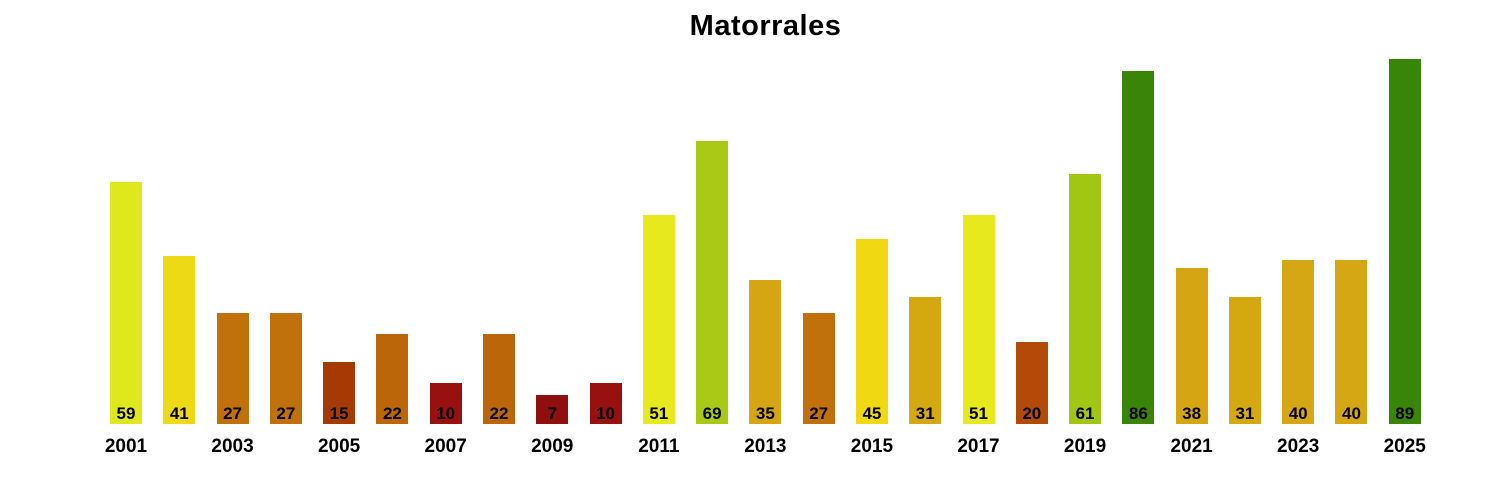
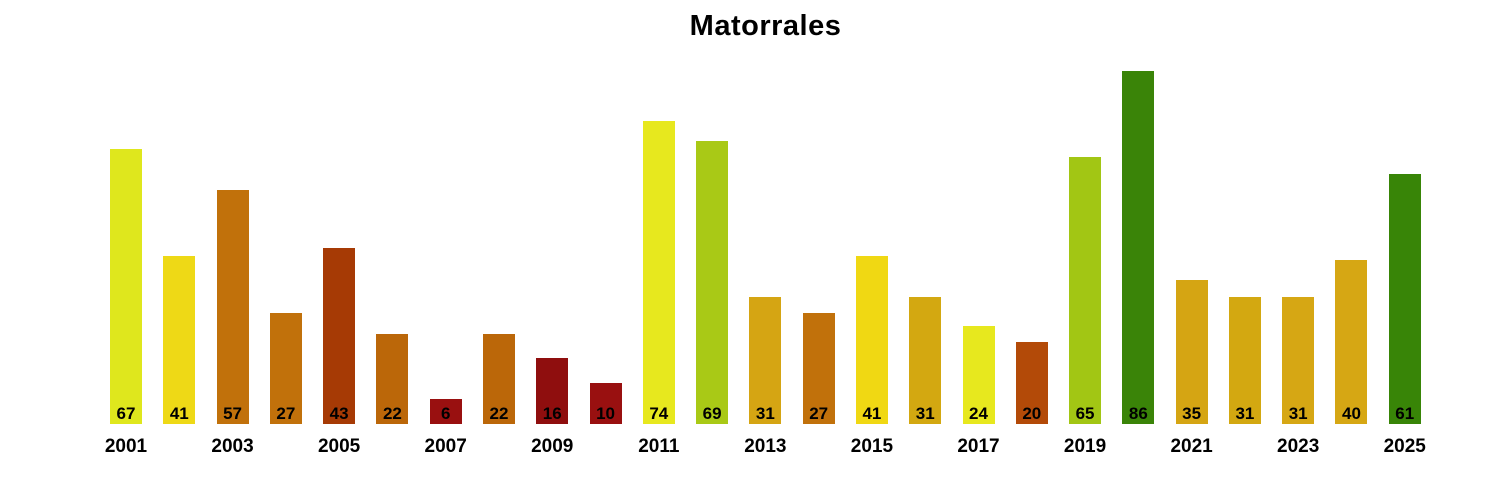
2001: 59 -> 67
2003: 27 -> 57
2005: 15 -> 43
2007: 10 -> 6
2009: 7 -> 16
2011: 51 -> 74
2013: 35 -> 31
2015: 45 -> 41
2017: 51 -> 24
2019: 61 -> 65
2021: 38 -> 35
2023: 40 -> 31
2025: 89 -> 61
